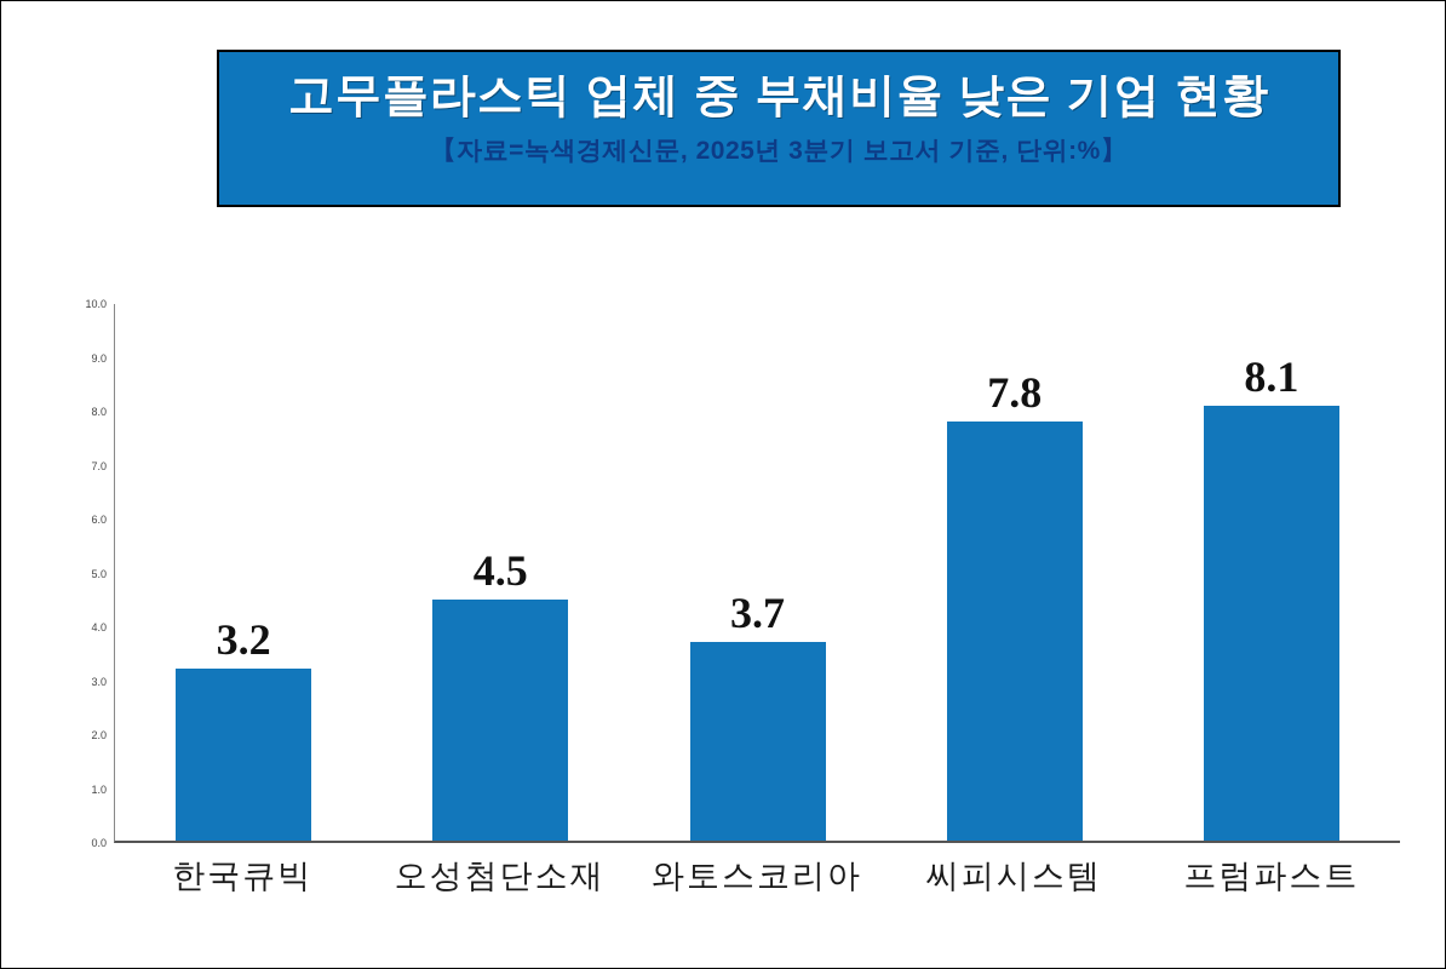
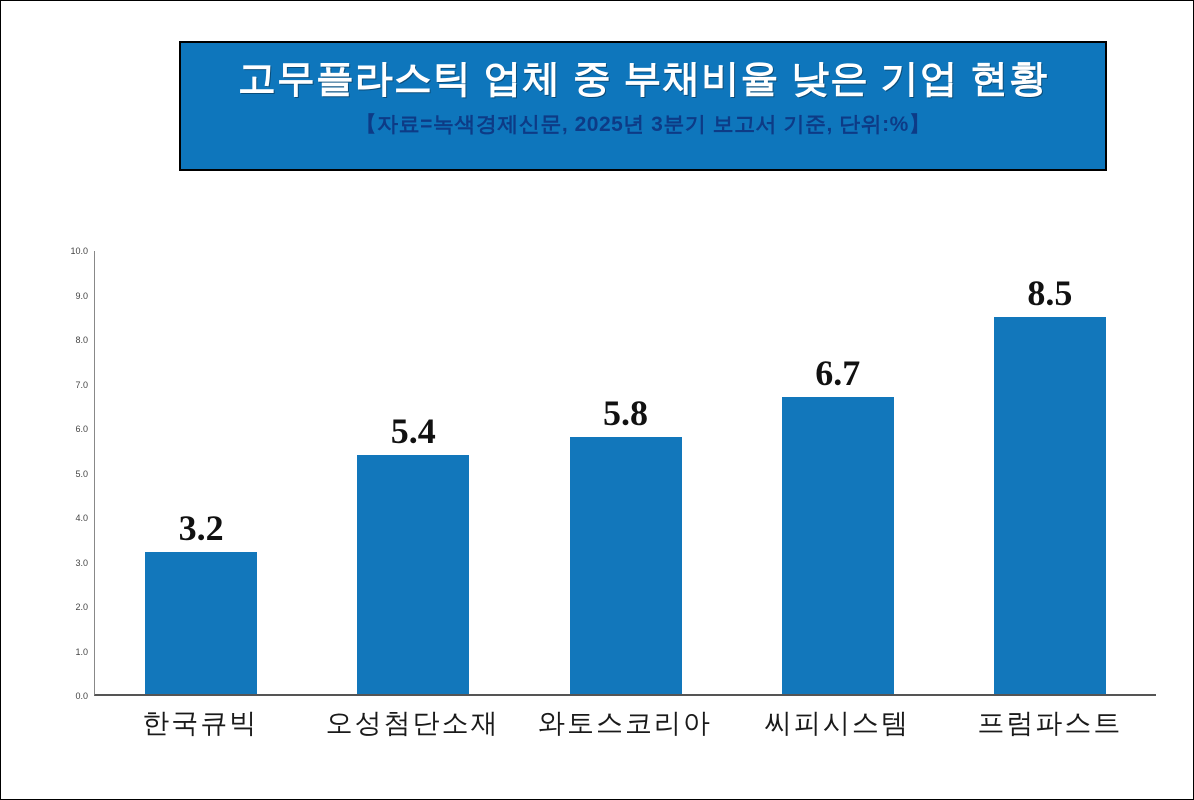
오성첨단소재: 4.5 -> 5.4
와토스코리아: 3.7 -> 5.8
씨피시스템: 7.8 -> 6.7
프럼파스트: 8.1 -> 8.5
